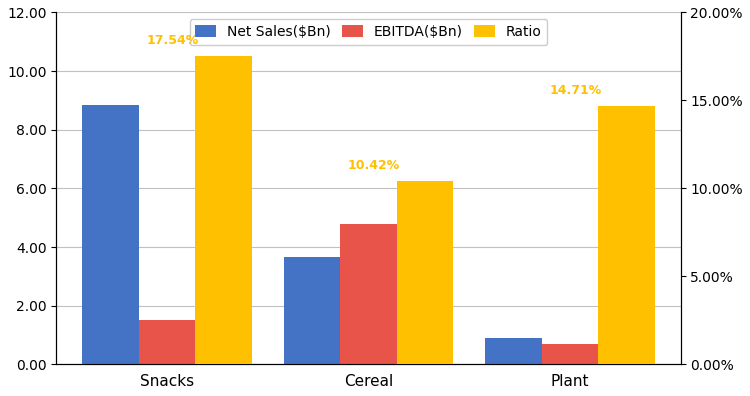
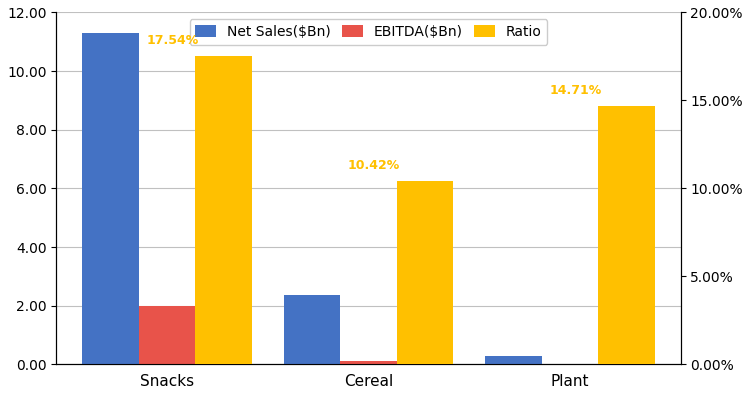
Net Sales($Bn)/Snacks: 8.85 -> 11.30
EBITDA($Bn)/Snacks: 1.50 -> 1.98
Net Sales($Bn)/Cereal: 3.65 -> 2.35
EBITDA($Bn)/Cereal: 4.80 -> 0.10
Net Sales($Bn)/Plant: 0.90 -> 0.30
EBITDA($Bn)/Plant: 0.70 -> 0.02
